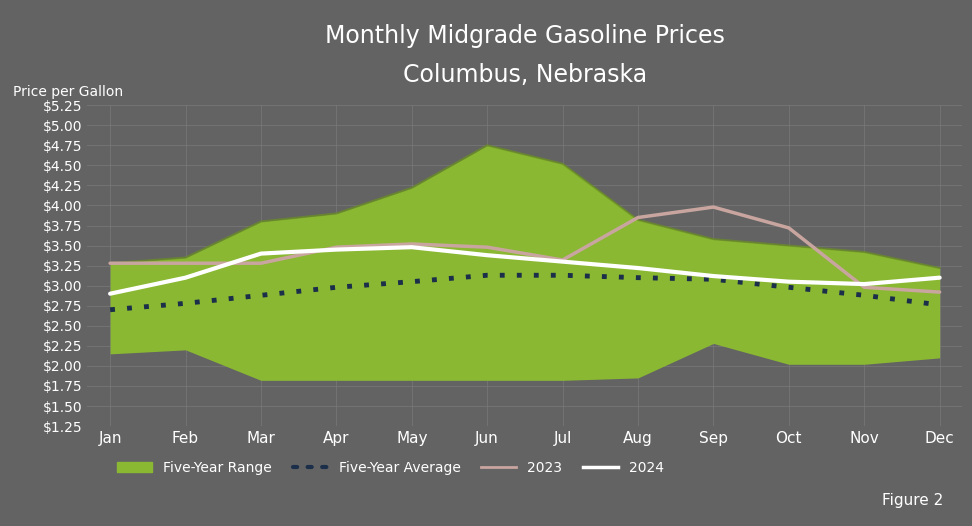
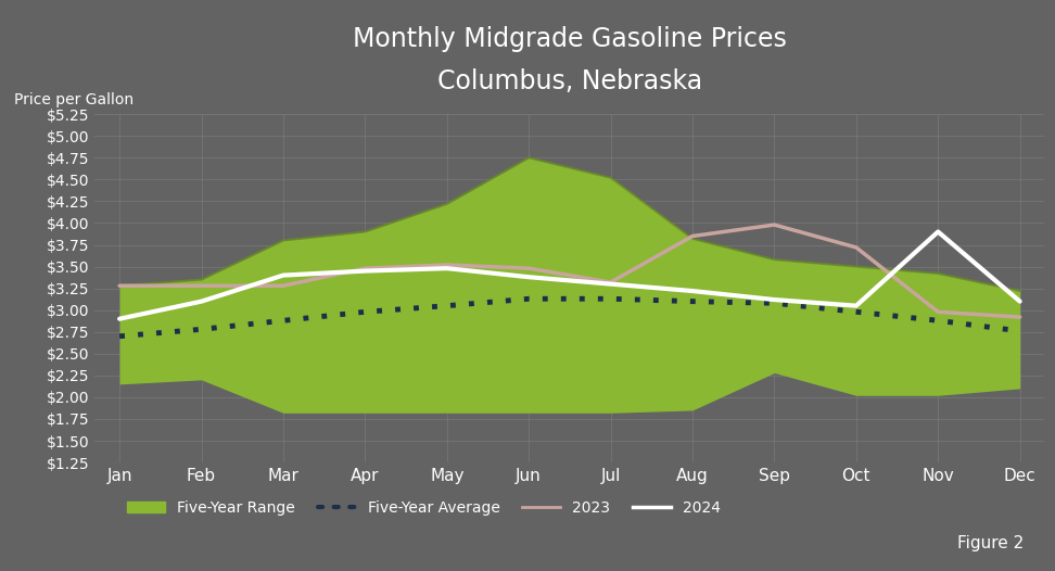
2024/Nov: $3.02 -> $3.90
